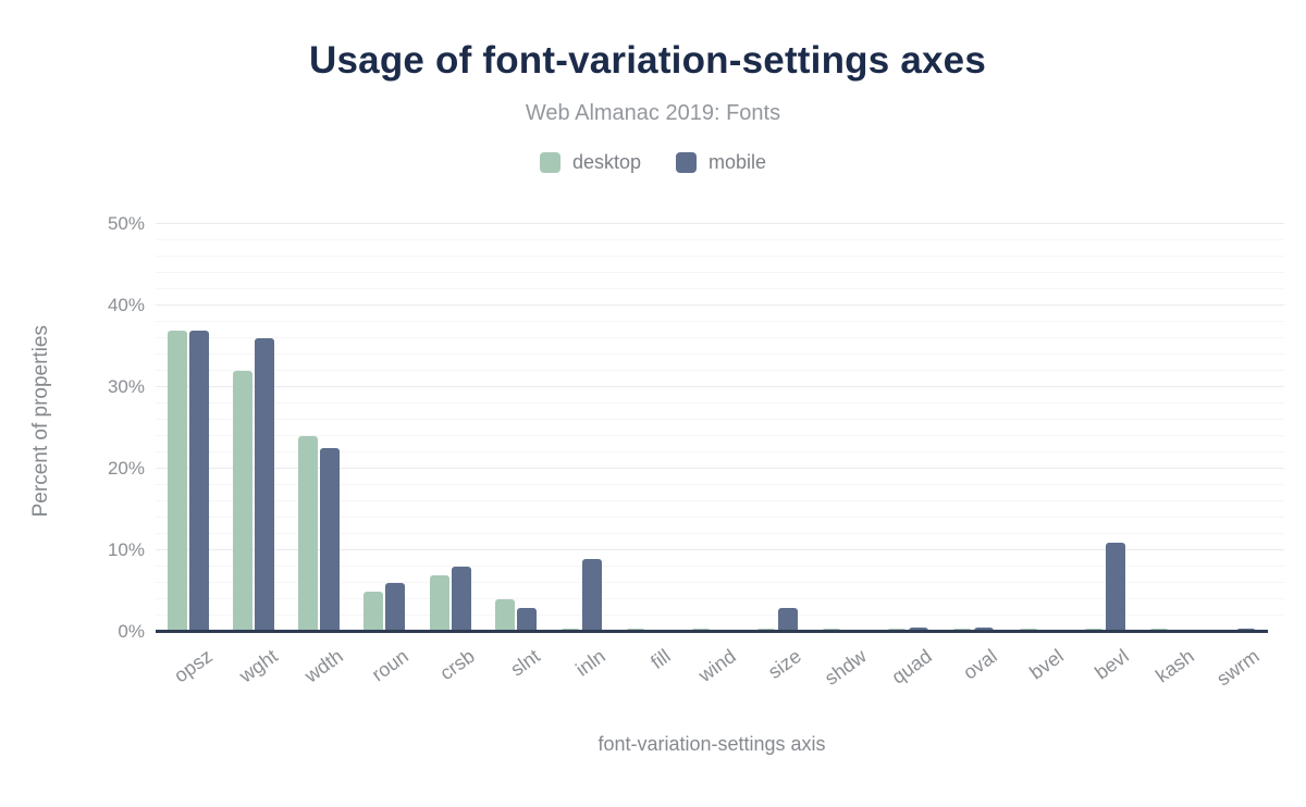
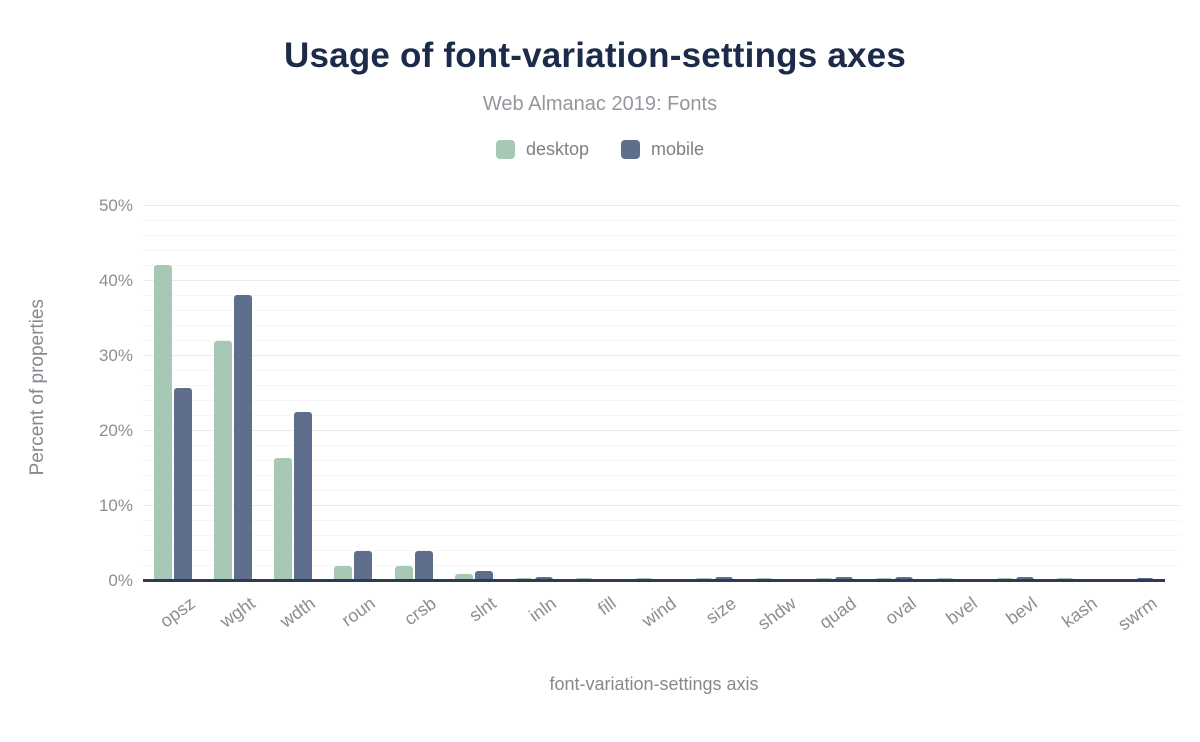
desktop/opsz: 37% -> 42%
mobile/opsz: 37% -> 26%
mobile/wght: 36% -> 38%
desktop/wdth: 24% -> 16%
desktop/roun: 5% -> 2%
mobile/roun: 6% -> 4%
desktop/crsb: 7% -> 2%
mobile/crsb: 8% -> 4%
desktop/slnt: 4% -> 1%
mobile/slnt: 3% -> 1%
mobile/inln: 9% -> 1%
mobile/size: 3% -> 1%
mobile/bevl: 11% -> 1%
